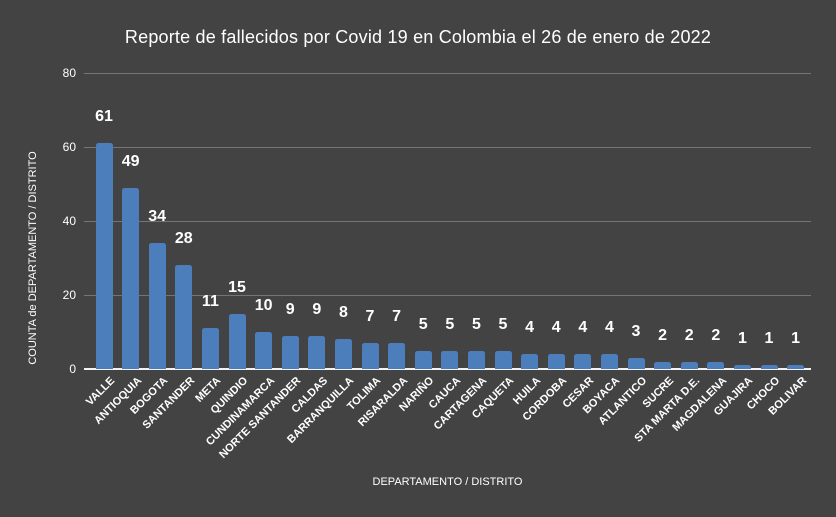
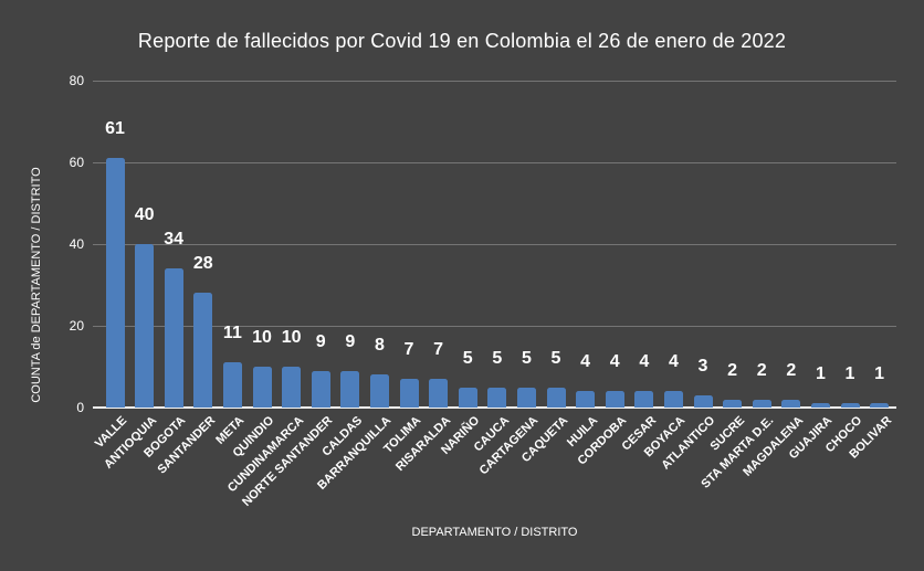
ANTIOQUIA: 49 -> 40
QUINDIO: 15 -> 10
